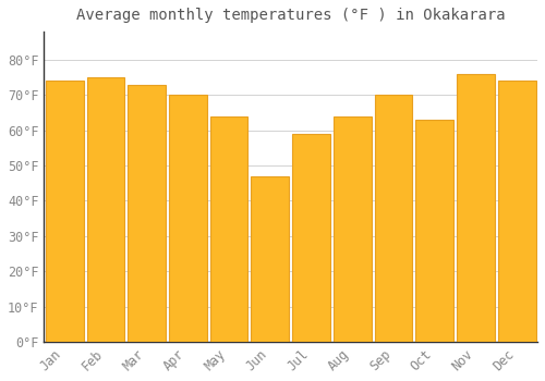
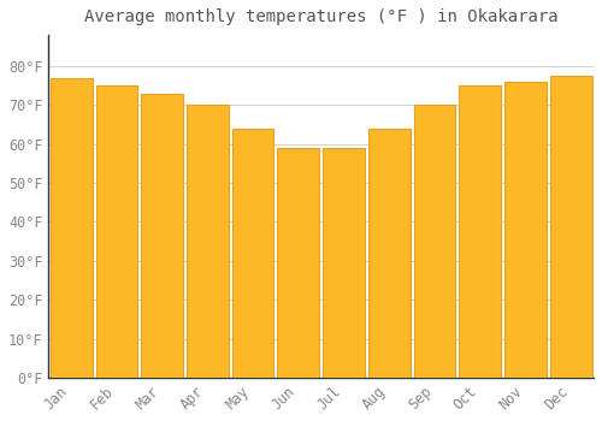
Jan: 74.0°F -> 77.0°F
Jun: 47.0°F -> 59.0°F
Oct: 63.0°F -> 75.0°F
Dec: 74.0°F -> 77.5°F
